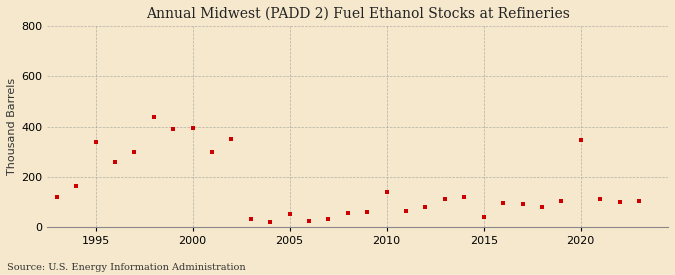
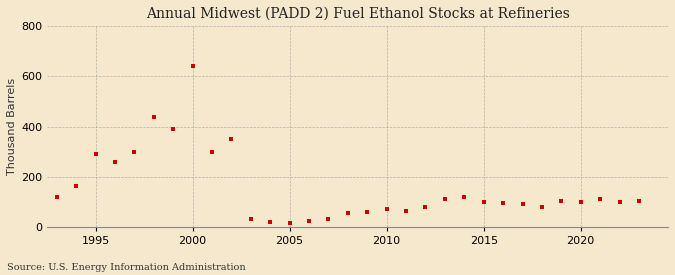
1995: 340 -> 290
2000: 395 -> 640
2005: 50 -> 15
2010: 140 -> 70
2015: 40 -> 100
2020: 345 -> 100
